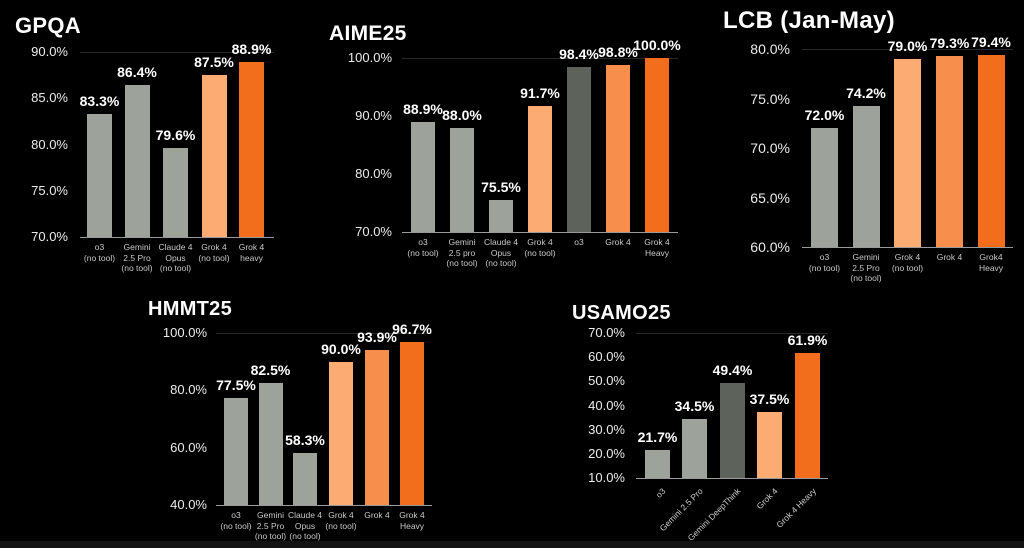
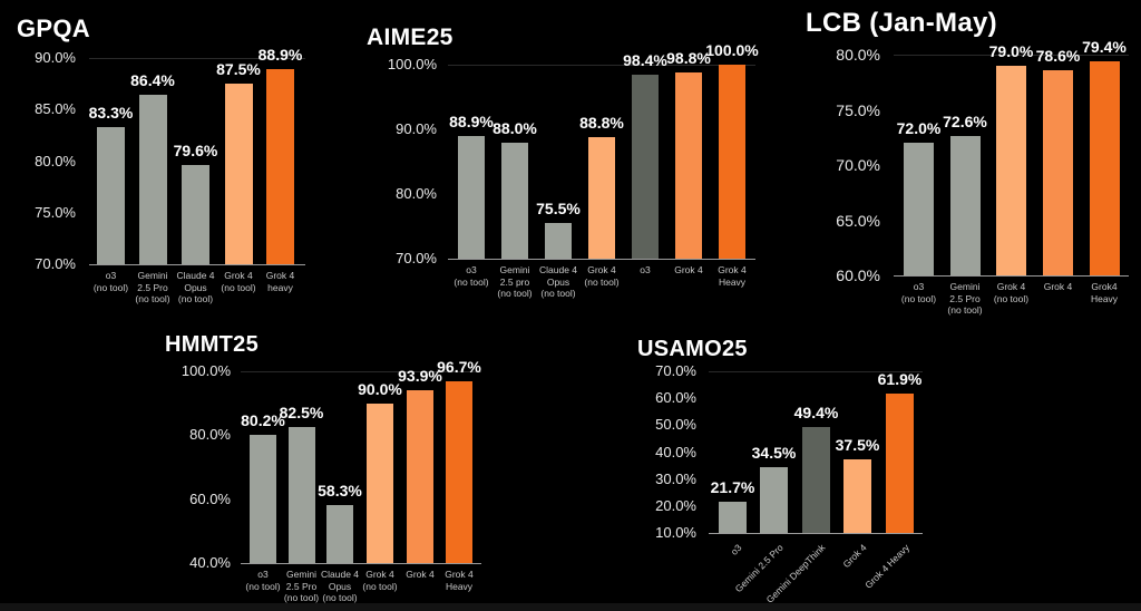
AIME25/Grok 4 (no tool): 91.7% -> 88.8%
LCB (Jan-May)/Gemini 2.5 Pro (no tool): 74.2% -> 72.6%
LCB (Jan-May)/Grok 4: 79.3% -> 78.6%
HMMT25/o3 (no tool): 77.5% -> 80.2%
